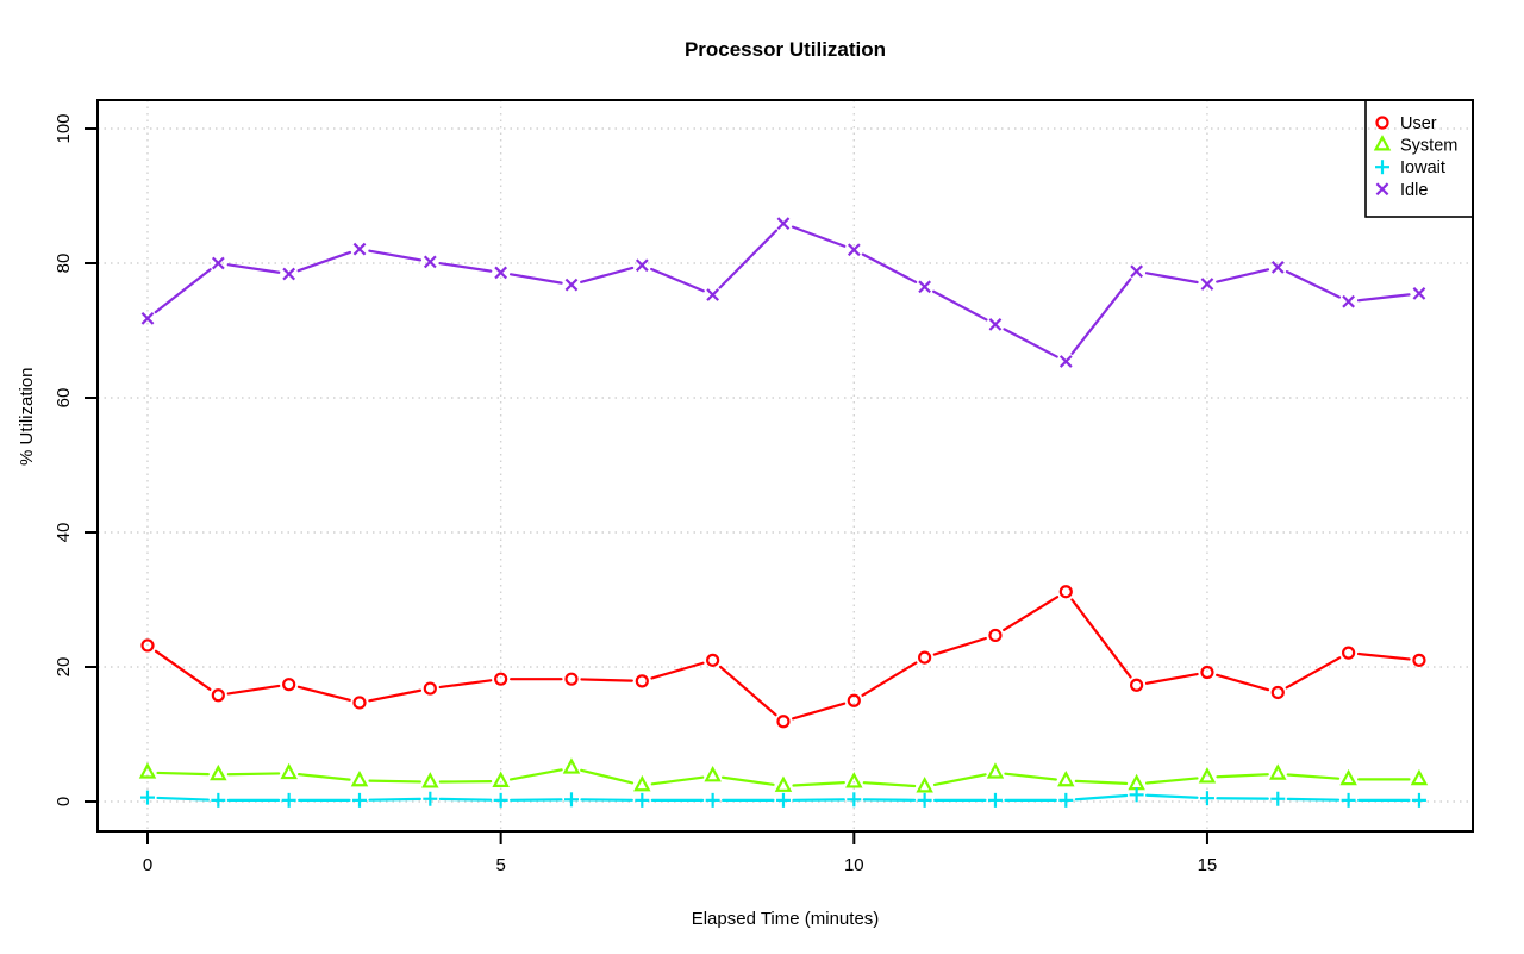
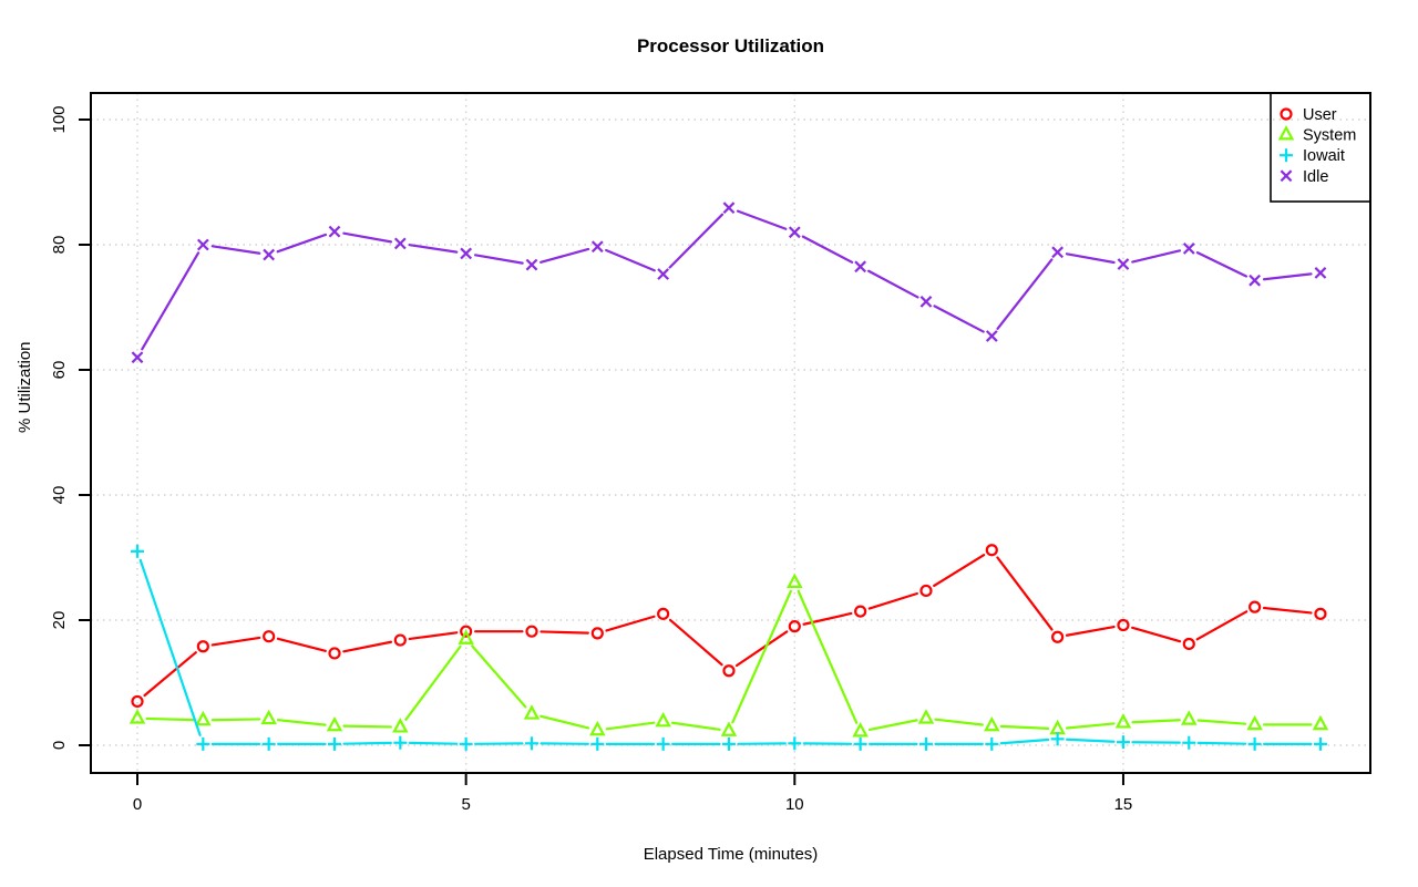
User/0: 23 -> 7
Iowait/0: 1 -> 31
Idle/0: 72 -> 62
System/5: 3 -> 17
User/10: 15 -> 19
System/10: 3 -> 26
